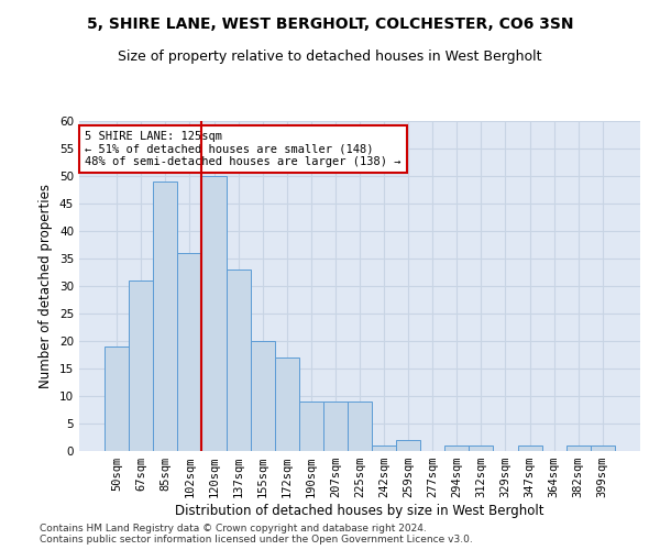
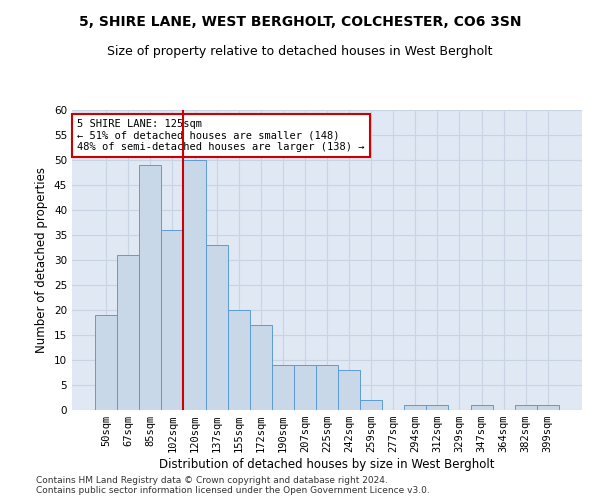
242sqm: 1 -> 8
